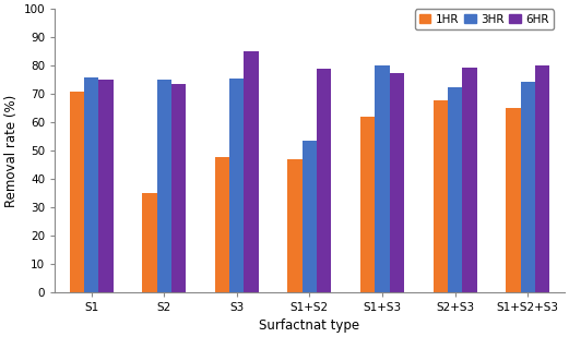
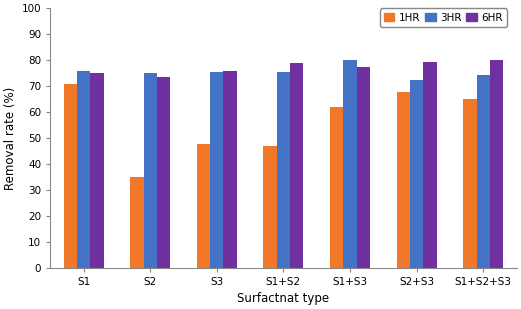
6HR/S3: 85.0 -> 76.0
3HR/S1+S2: 53.5 -> 75.5
